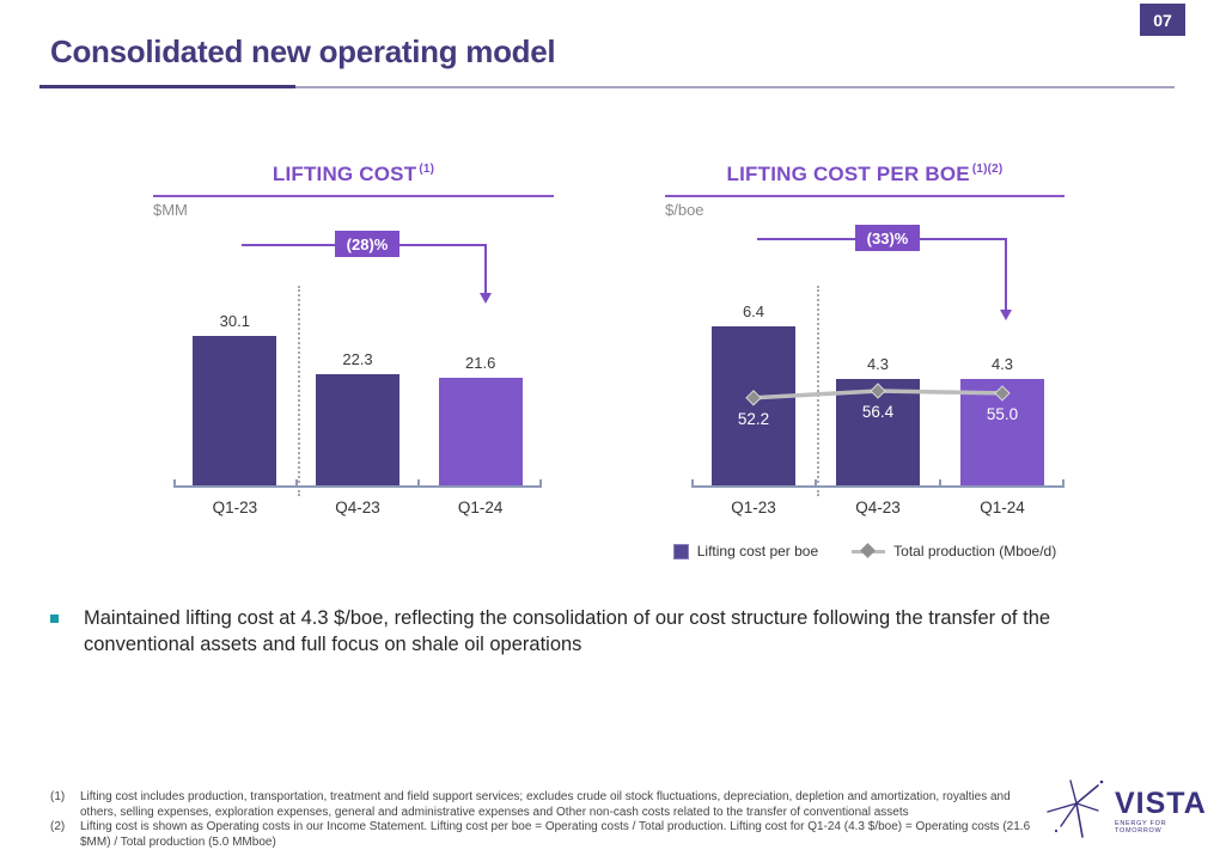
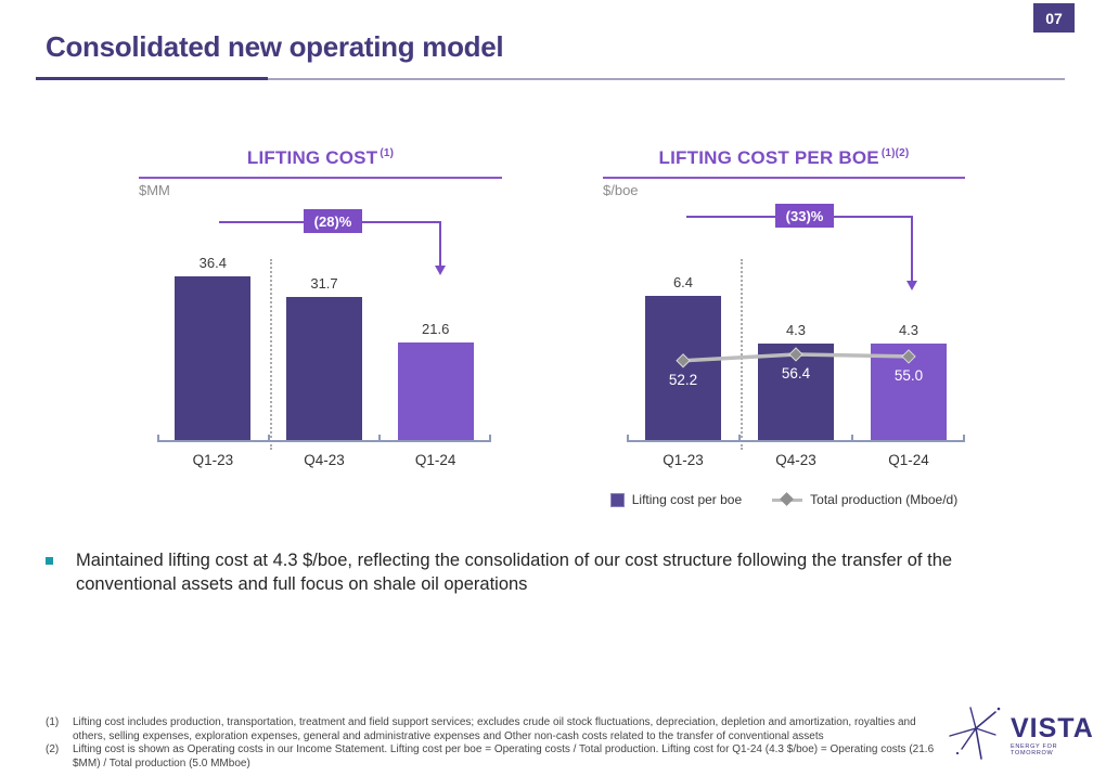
LIFTING COST/Q1-23: 30.1 -> 36.4
LIFTING COST/Q4-23: 22.3 -> 31.7
